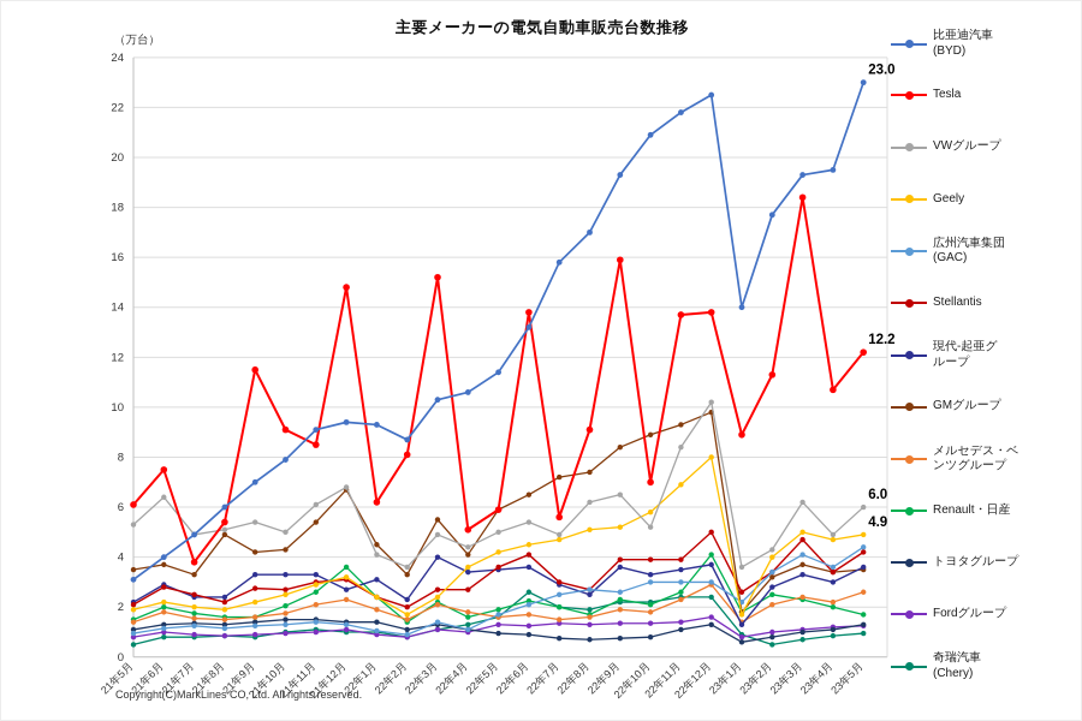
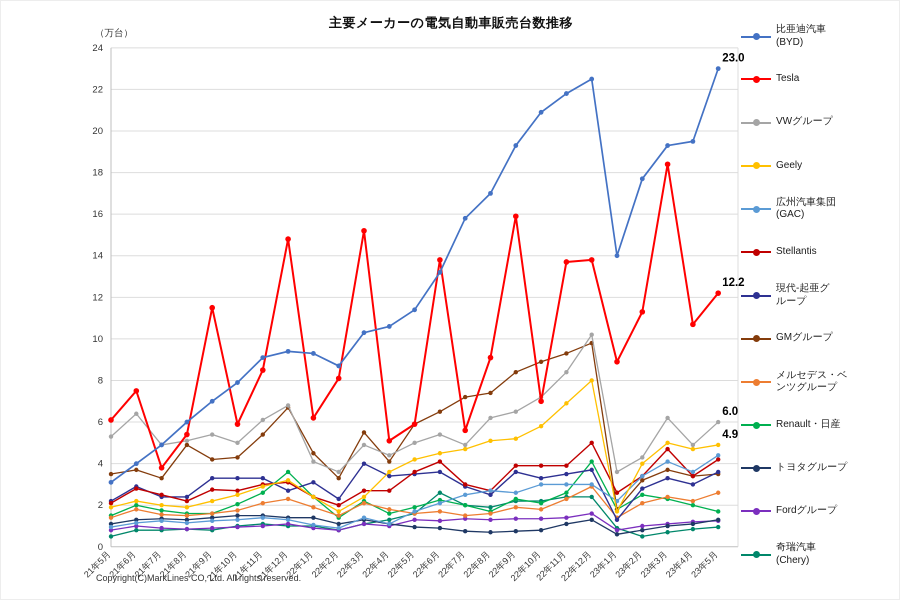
Tesla/21年10月: 9.1 -> 5.9
VWグループ/22年10月: 5.2 -> 7.2
